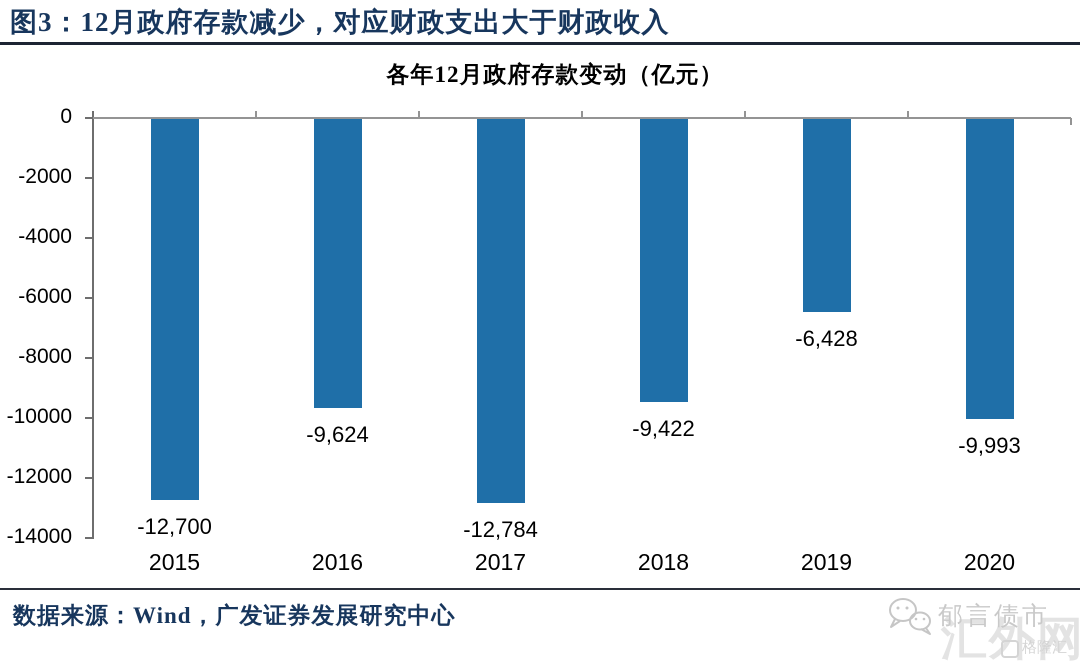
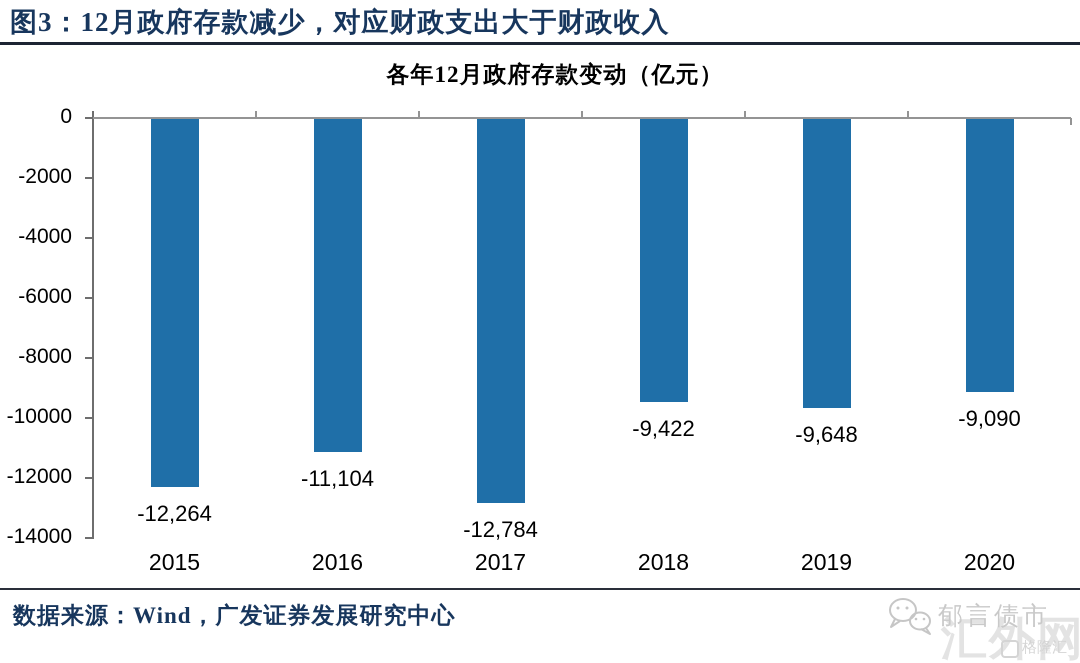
2015: -12,700 -> -12,264
2016: -9,624 -> -11,104
2019: -6,428 -> -9,648
2020: -9,993 -> -9,090
